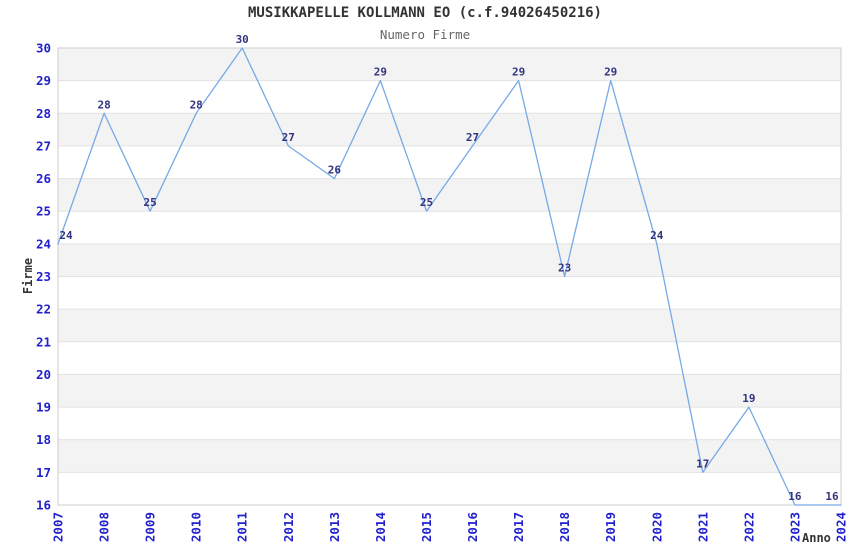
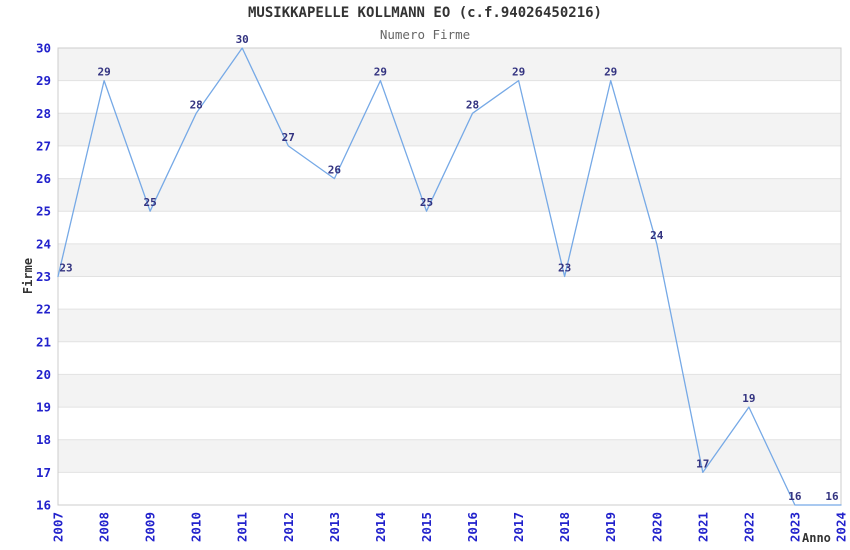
2007: 24 -> 23
2008: 28 -> 29
2016: 27 -> 28
